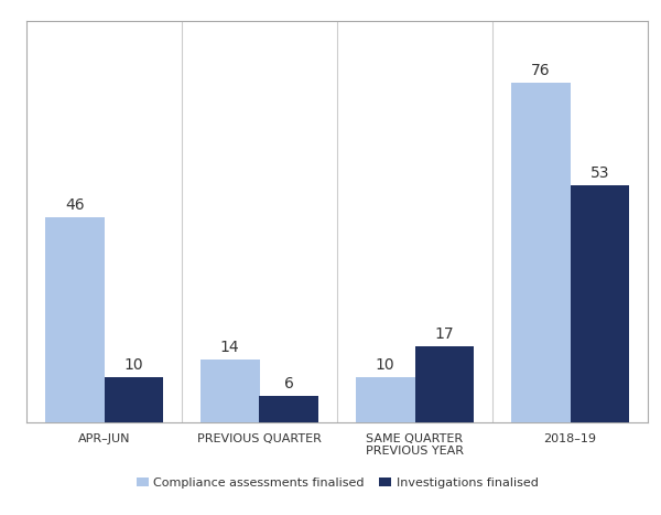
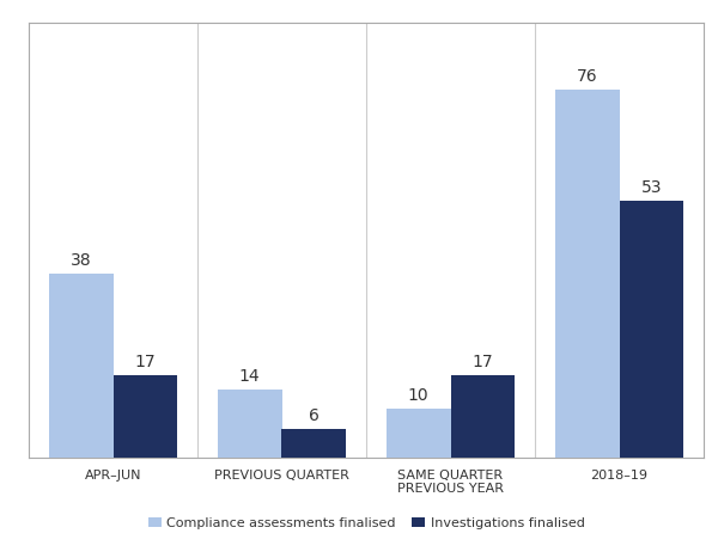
Compliance assessments finalised/APR–JUN: 46 -> 38
Investigations finalised/APR–JUN: 10 -> 17
